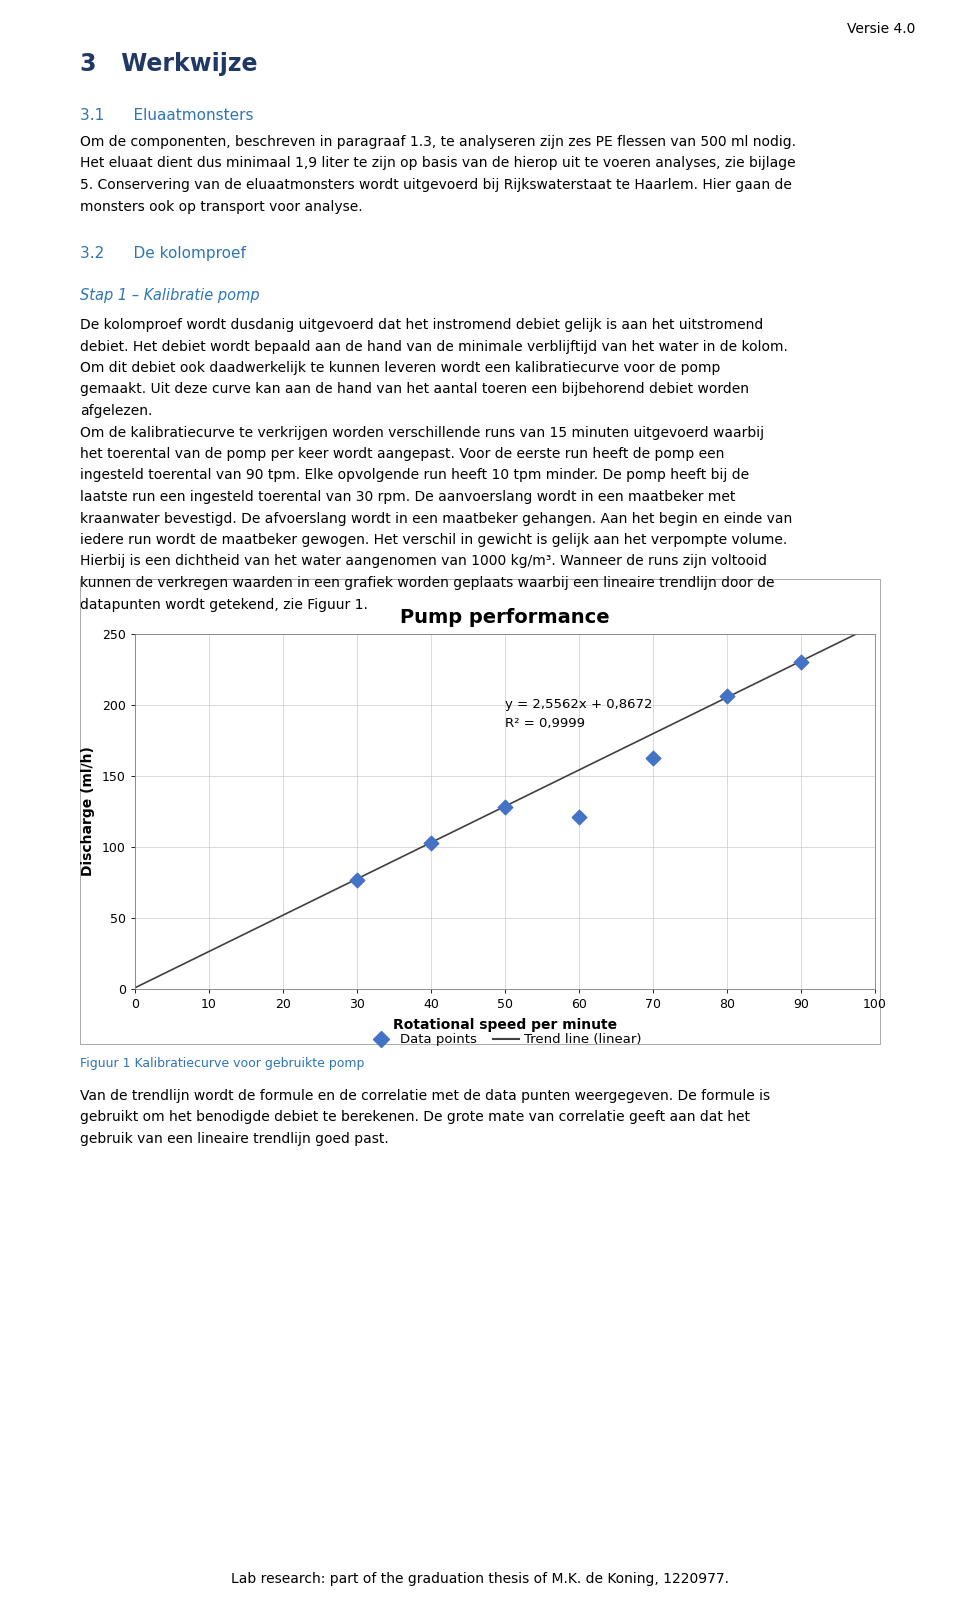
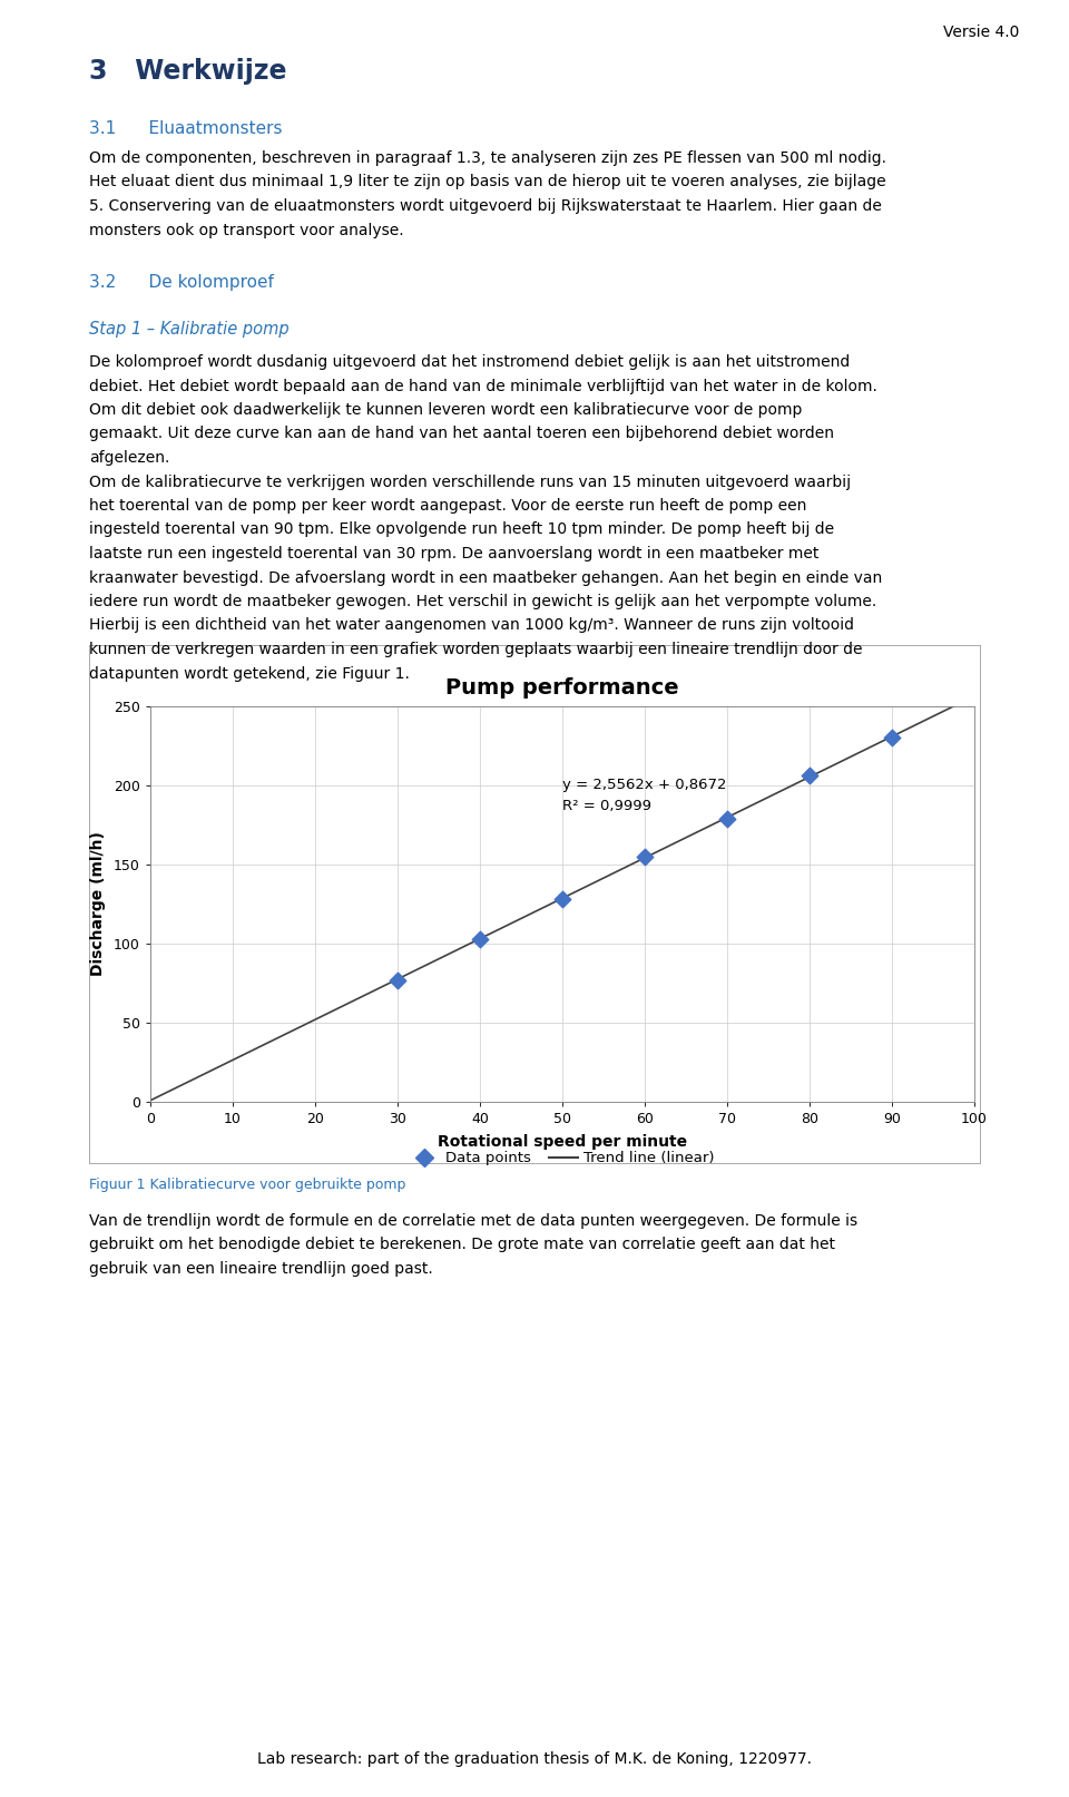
Data points/60: 121 -> 155
Data points/70: 163 -> 179
